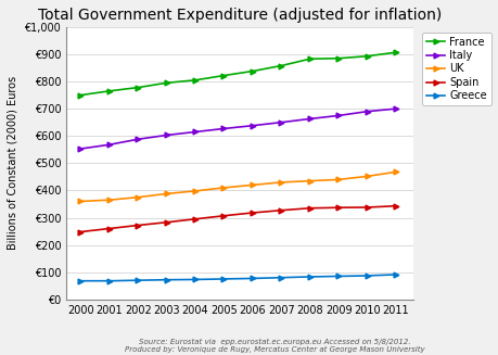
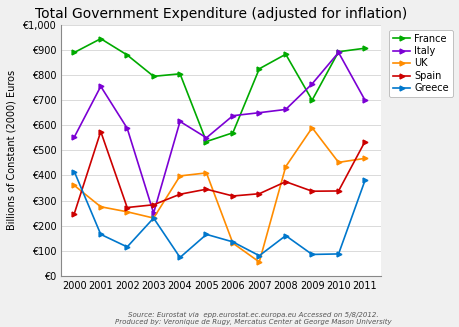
France/2000: €750 -> €890
Greece/2000: €68 -> €415
France/2001: €765 -> €945
Italy/2001: €568 -> €755
UK/2001: €365 -> €275
Spain/2001: €260 -> €575
Greece/2001: €68 -> €165
France/2002: €778 -> €880
UK/2002: €375 -> €255
Greece/2002: €70 -> €115
Italy/2003: €603 -> €250
UK/2003: €388 -> €230
Greece/2003: €72 -> €230
Spain/2004: €295 -> €325
France/2005: €822 -> €535
Italy/2005: €627 -> €550
Spain/2005: €307 -> €345
Greece/2005: €75 -> €165
France/2006: €838 -> €570
UK/2006: €420 -> €130
Greece/2006: €77 -> €135
France/2007: €858 -> €825
UK/2007: €430 -> €55
Spain/2008: €335 -> €375
Greece/2008: €83 -> €160
France/2009: €885 -> €700
Italy/2009: €675 -> €765
UK/2009: €440 -> €590
Italy/2010: €690 -> €890
Spain/2011: €343 -> €535
Greece/2011: €91 -> €380
